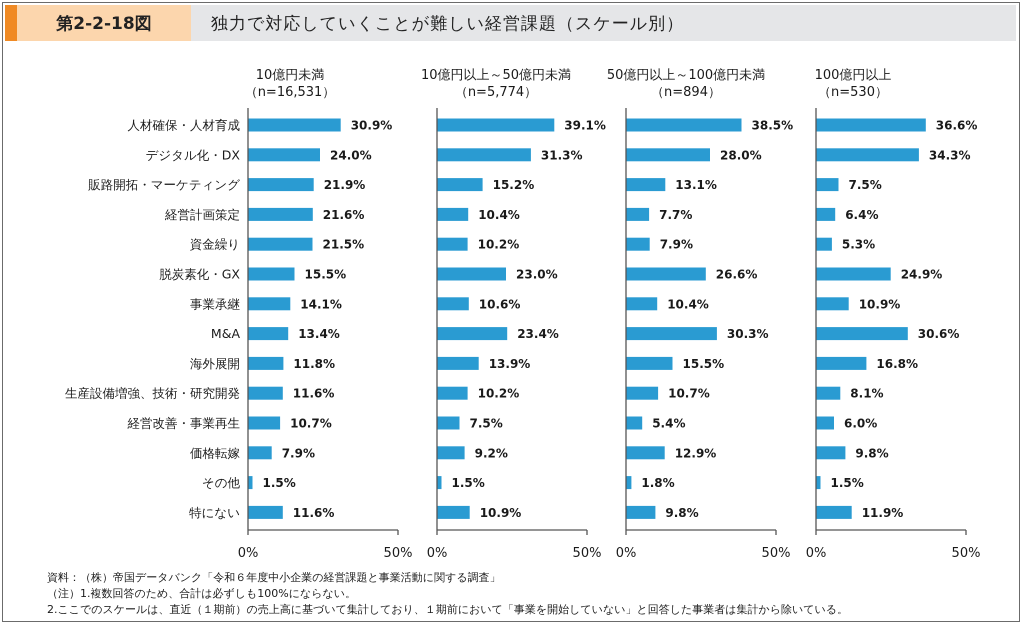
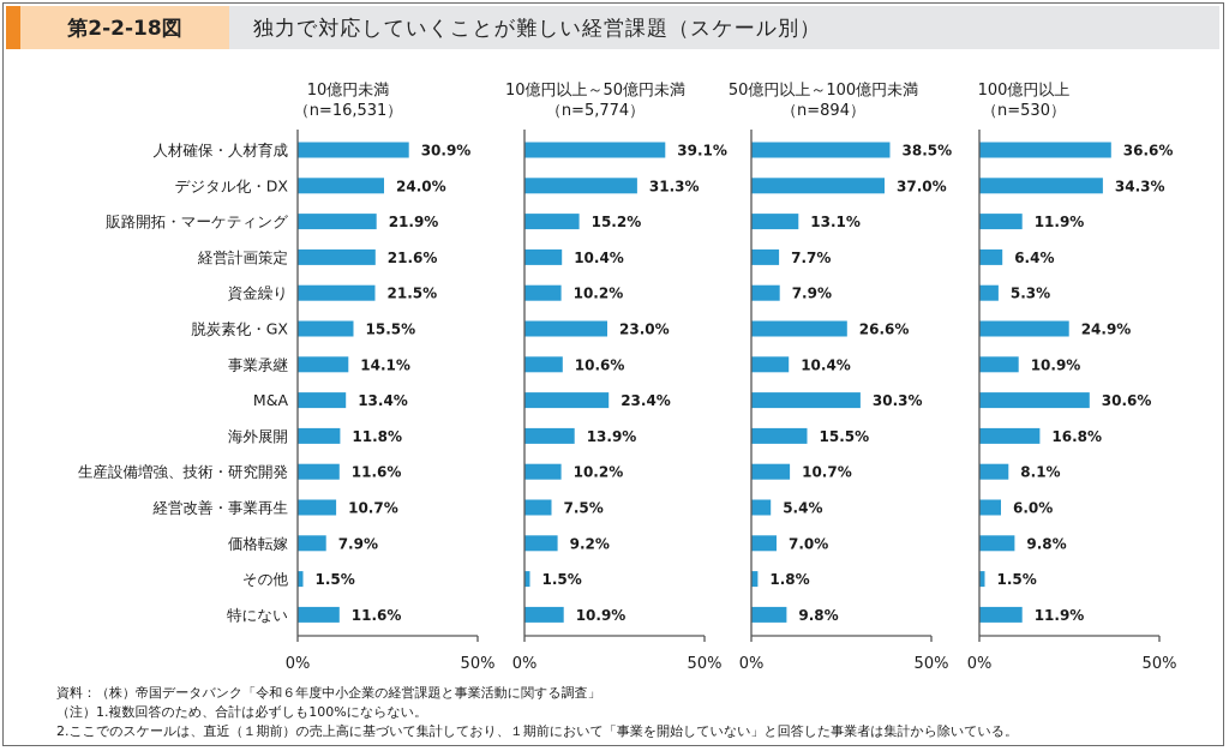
50億円以上～100億円未満/デジタル化・DX: 28.0% -> 37.0%
100億円以上/販路開拓・マーケティング: 7.5% -> 11.9%
50億円以上～100億円未満/価格転嫁: 12.9% -> 7.0%
